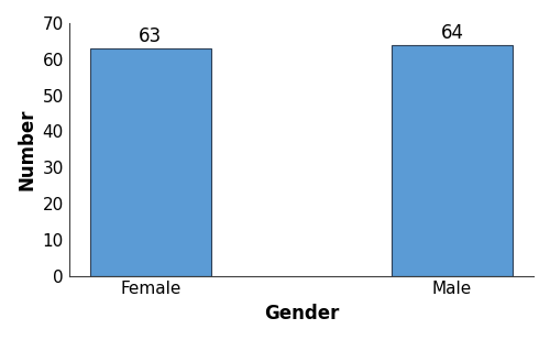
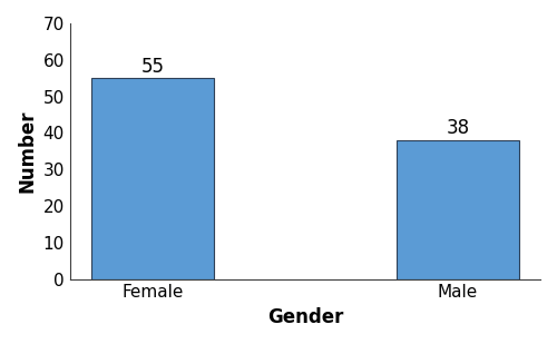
Female: 63 -> 55
Male: 64 -> 38
